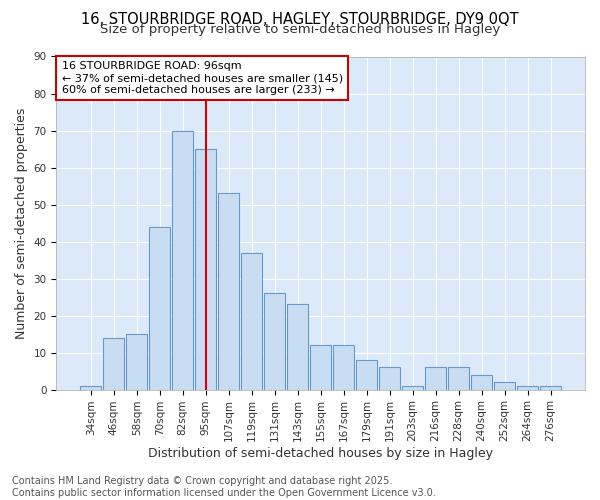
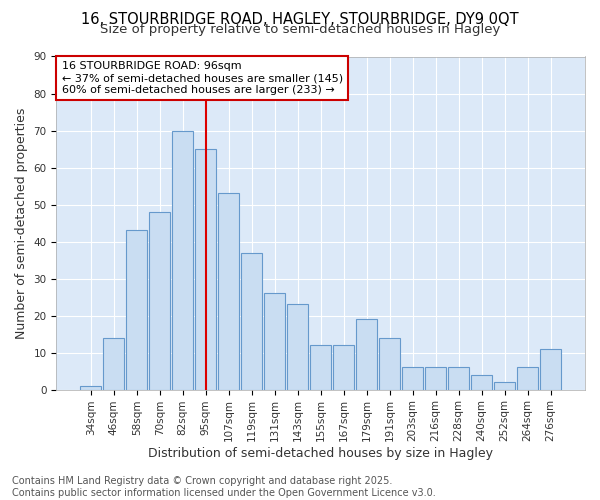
58sqm: 15 -> 43
70sqm: 44 -> 48
179sqm: 8 -> 19
191sqm: 6 -> 14
203sqm: 1 -> 6
264sqm: 1 -> 6
276sqm: 1 -> 11
